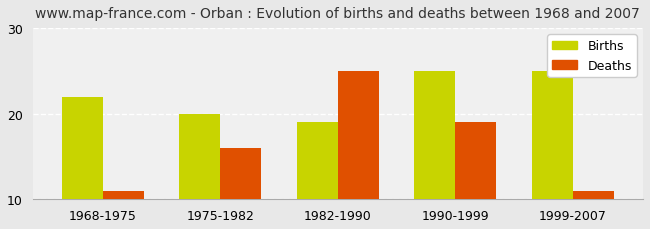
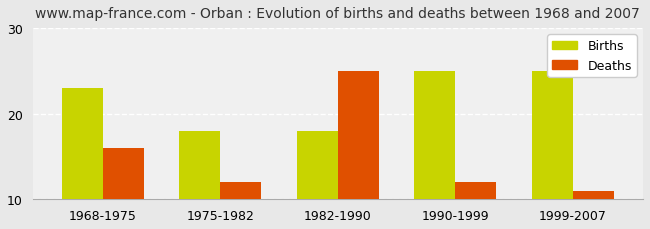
Births/1968-1975: 22 -> 23
Deaths/1968-1975: 11 -> 16
Births/1975-1982: 20 -> 18
Deaths/1975-1982: 16 -> 12
Births/1982-1990: 19 -> 18
Deaths/1990-1999: 19 -> 12
